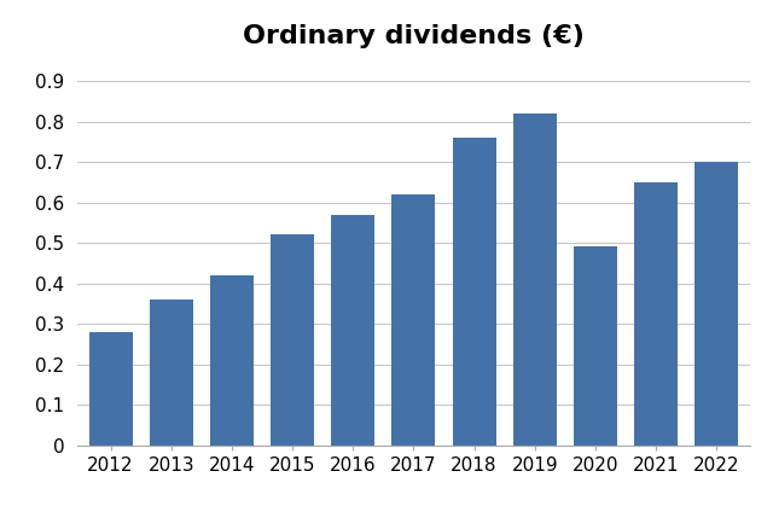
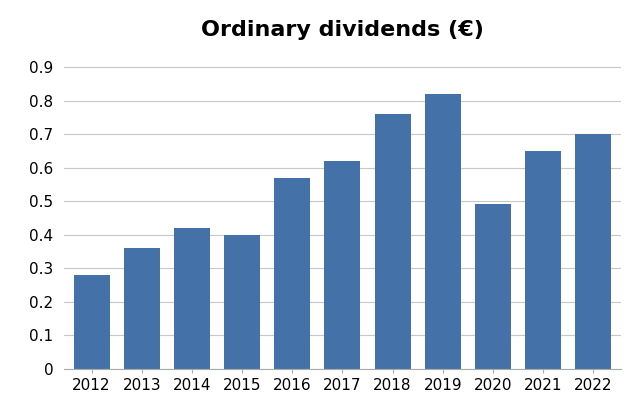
2015: 0.52 -> 0.40
